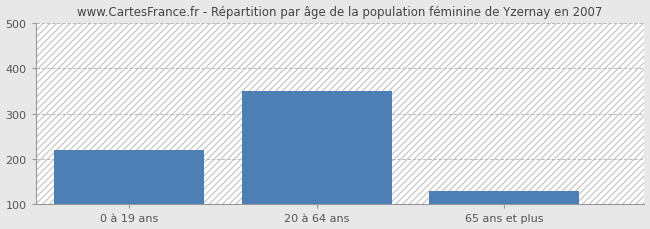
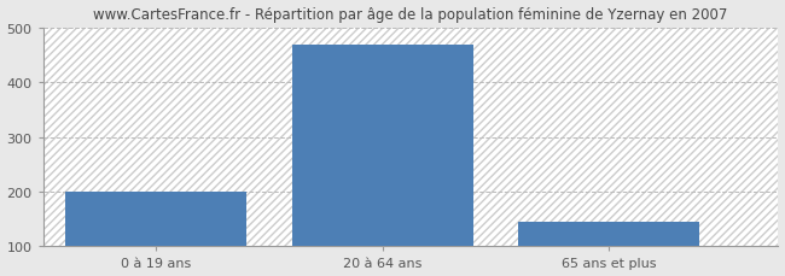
0 à 19 ans: 220 -> 200
20 à 64 ans: 350 -> 470
65 ans et plus: 130 -> 145
